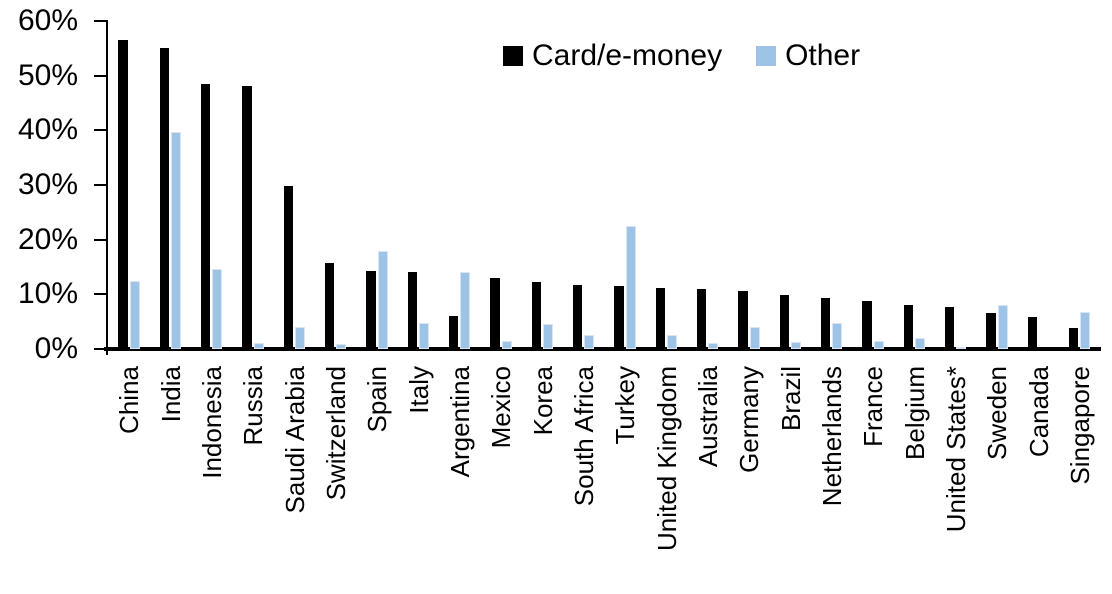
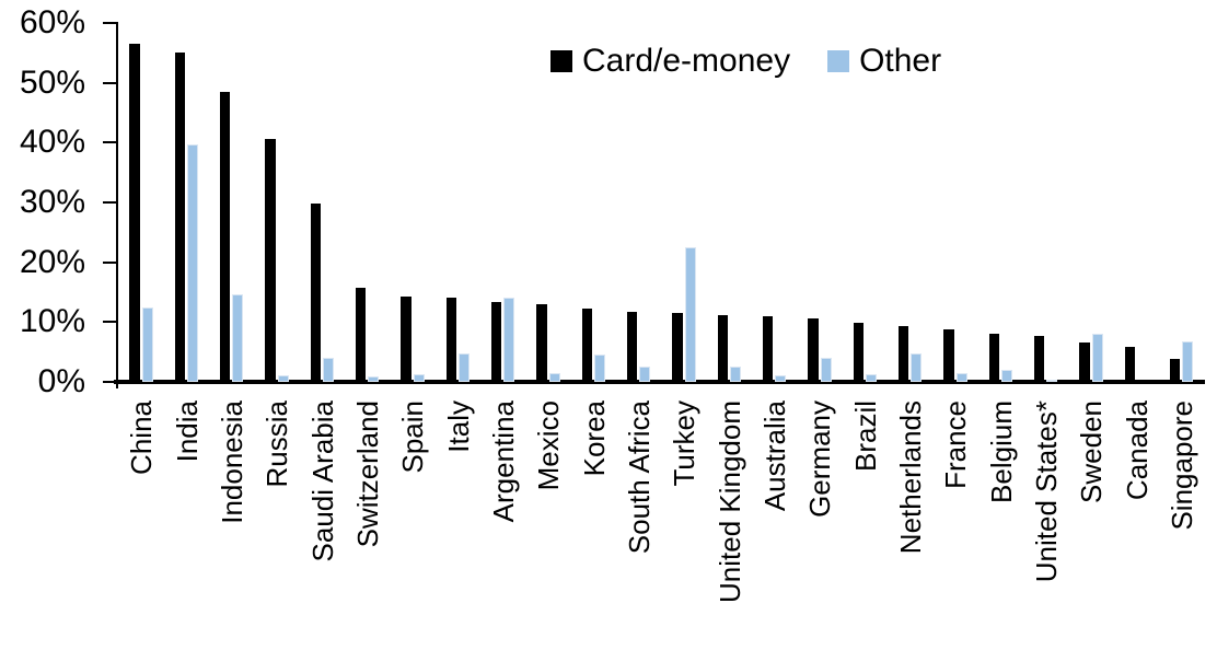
Card/e-money/Russia: 48% -> 41%
Other/Spain: 18% -> 1%
Card/e-money/Argentina: 6% -> 13%
